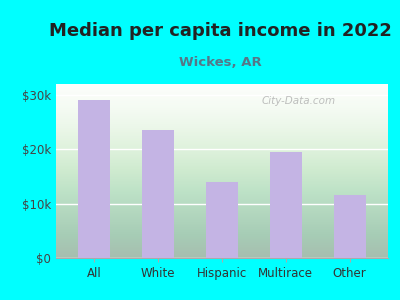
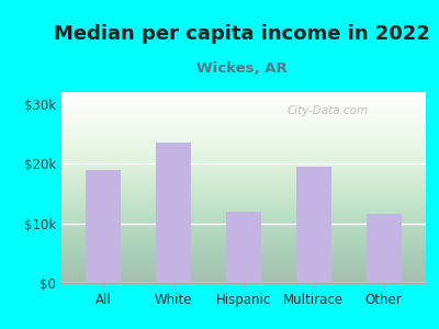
All: $29.0k -> $19.0k
Hispanic: $14.0k -> $12.0k
